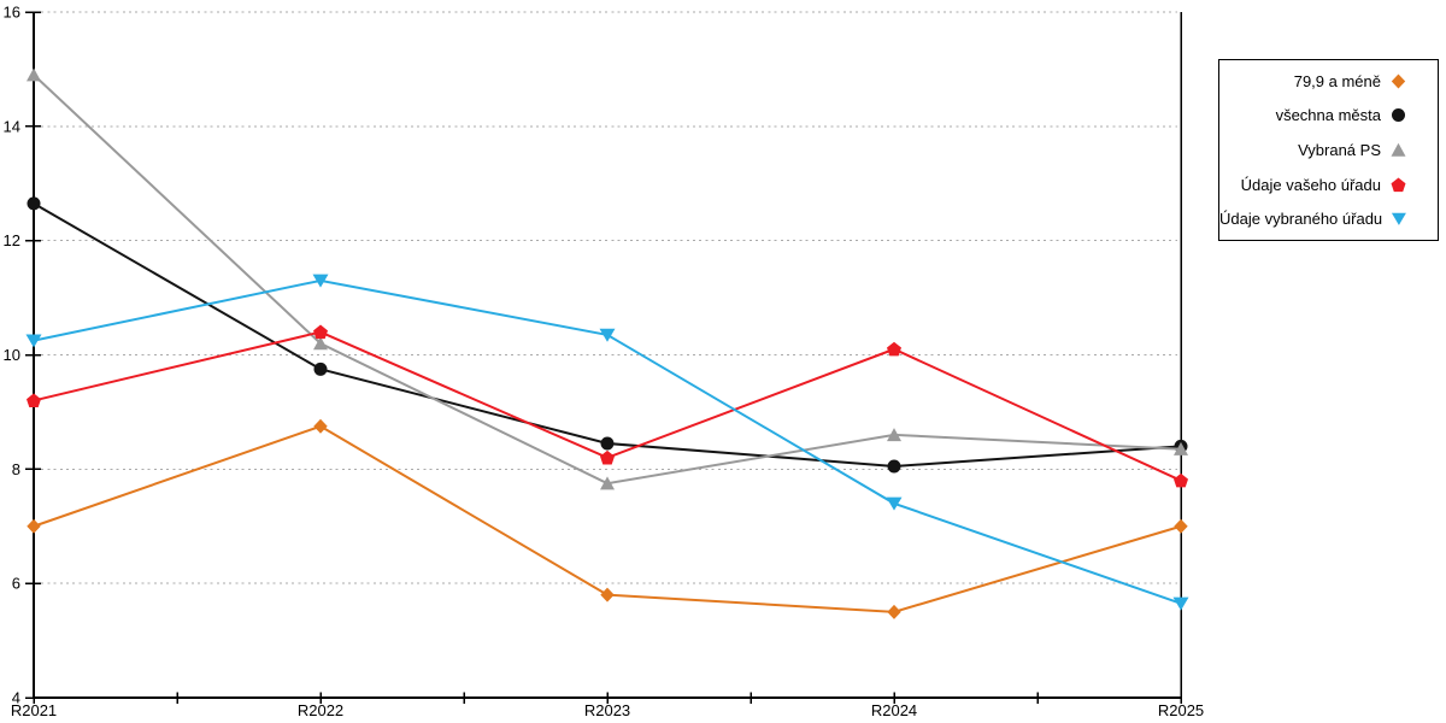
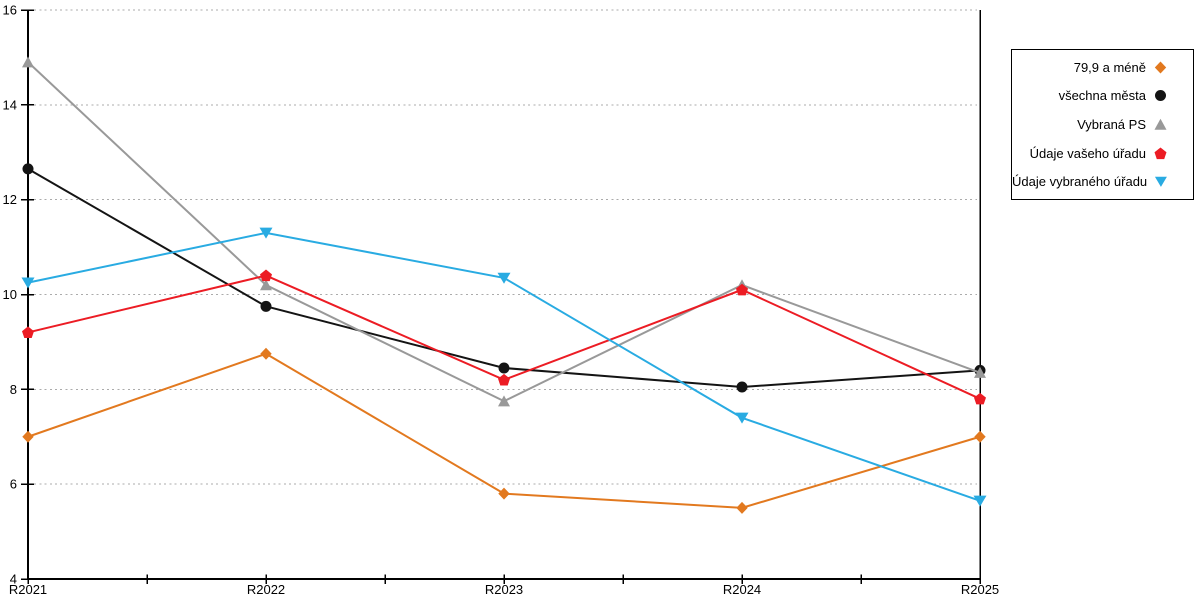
Vybraná PS/R2024: 8.6 -> 10.2
